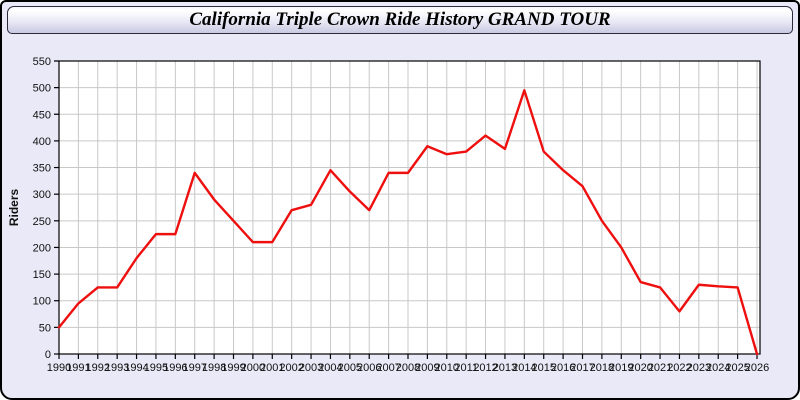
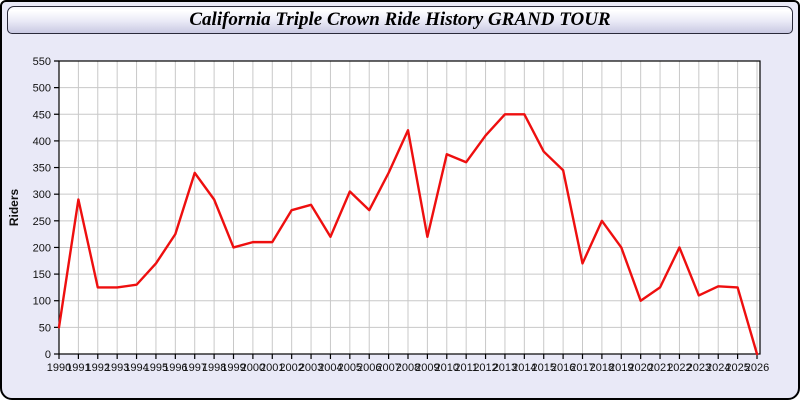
1991: 100 -> 290
1994: 180 -> 130
1995: 220 -> 170
1999: 250 -> 200
2004: 340 -> 220
2008: 340 -> 420
2009: 390 -> 220
2011: 380 -> 360
2013: 380 -> 450
2014: 500 -> 450
2017: 320 -> 170
2020: 140 -> 100
2022: 80 -> 200
2023: 130 -> 110
